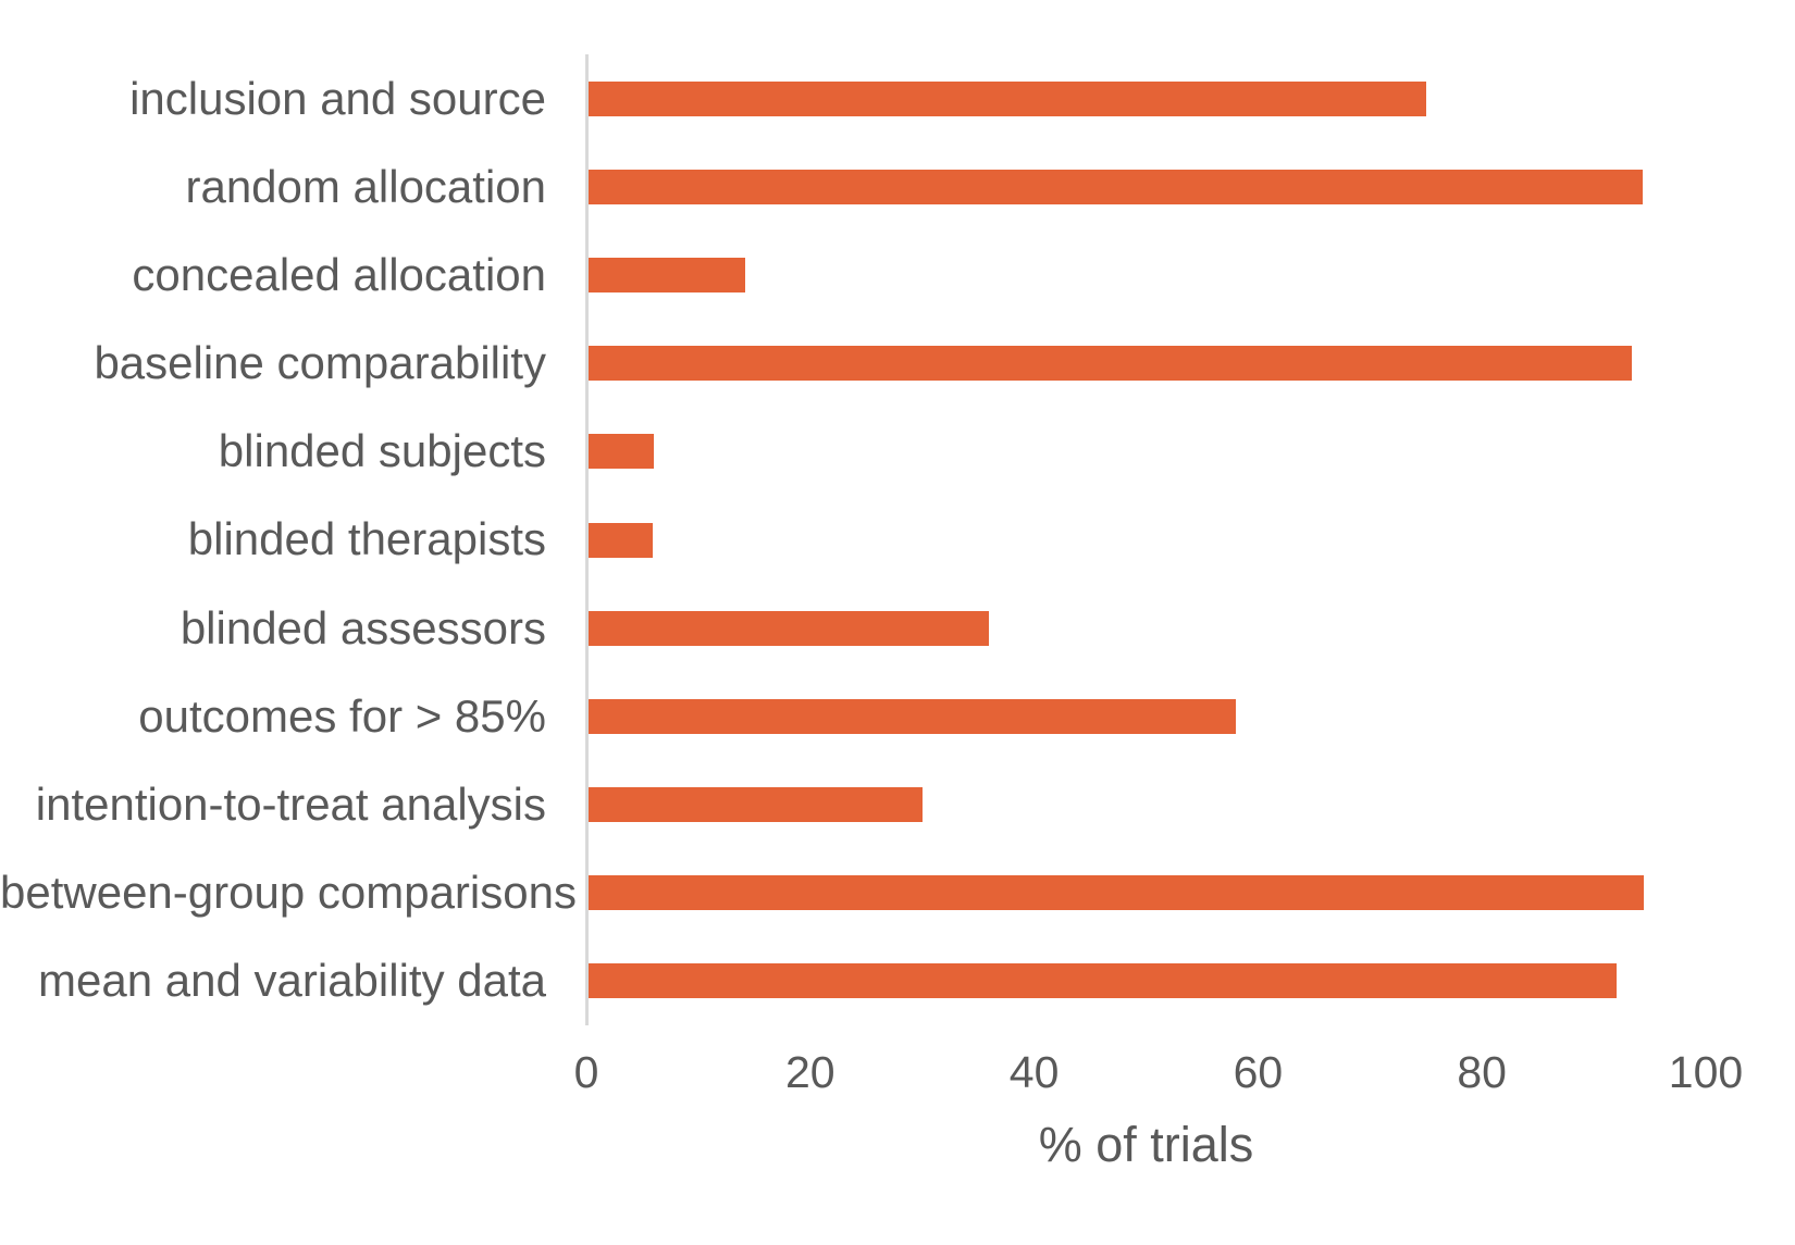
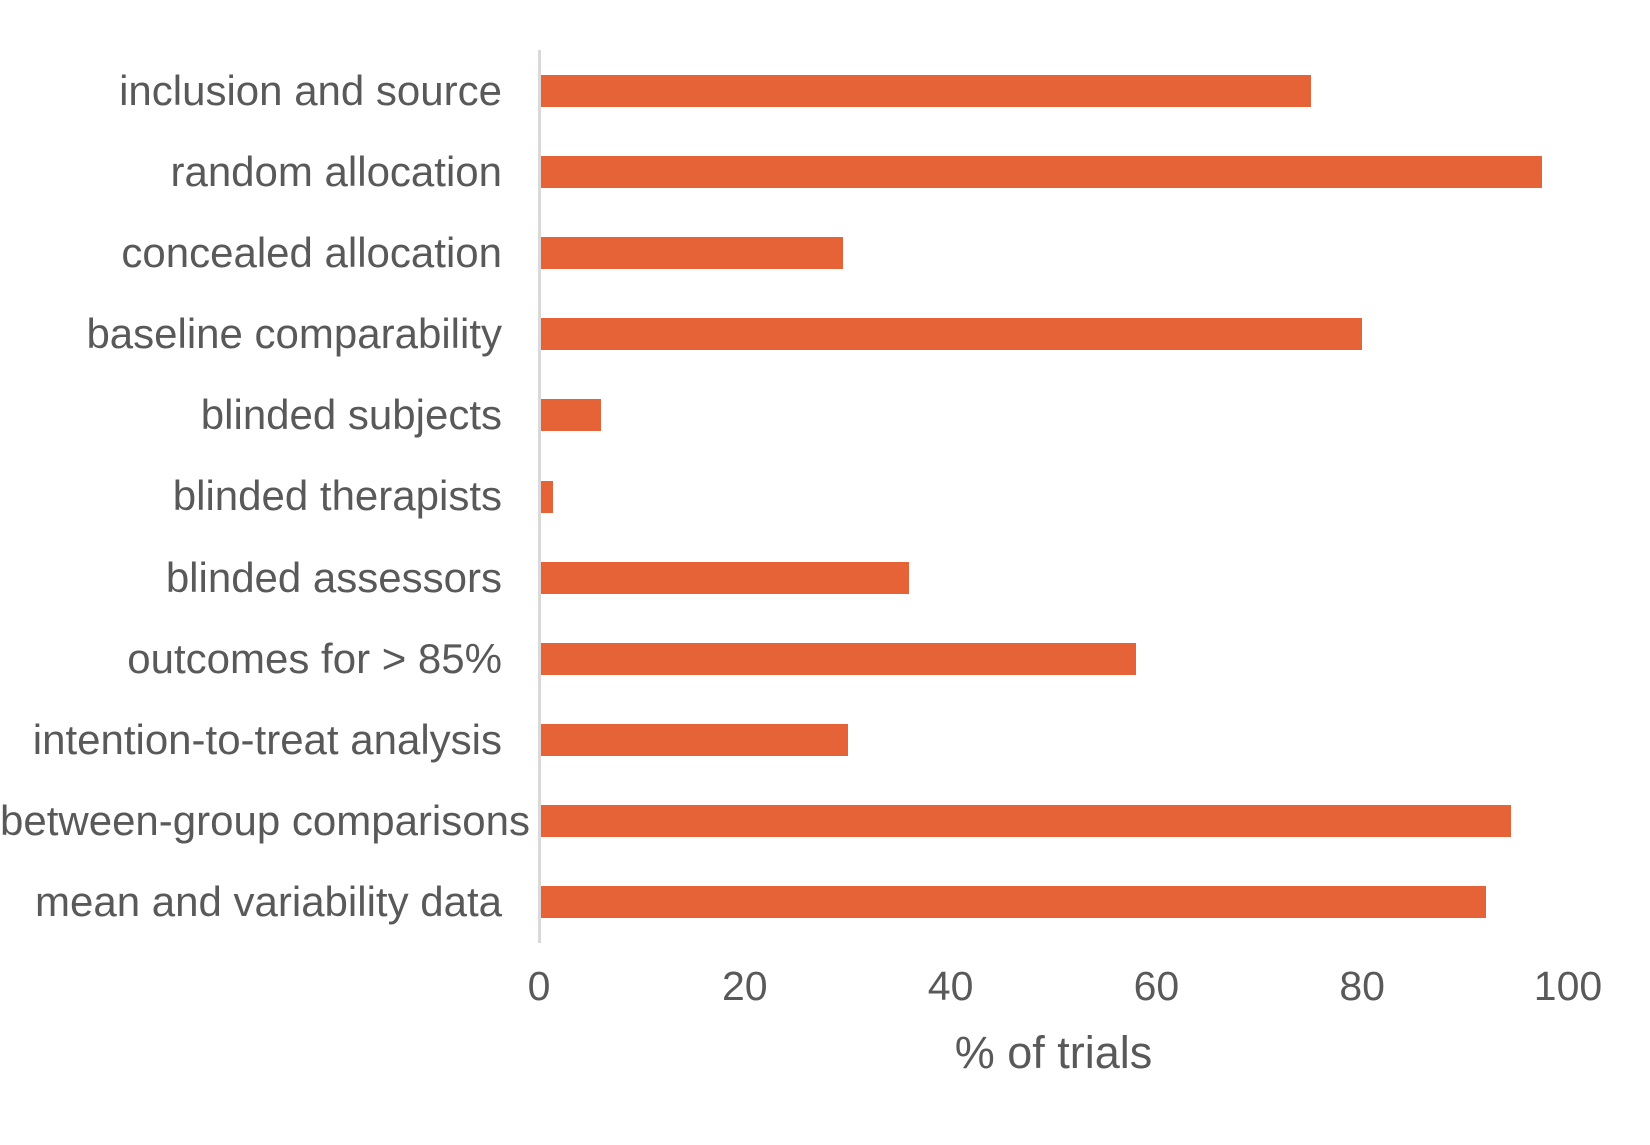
random allocation: 94.4 -> 97.5
concealed allocation: 14.2 -> 29.5
baseline comparability: 93.4 -> 80.0
blinded therapists: 5.9 -> 1.4
